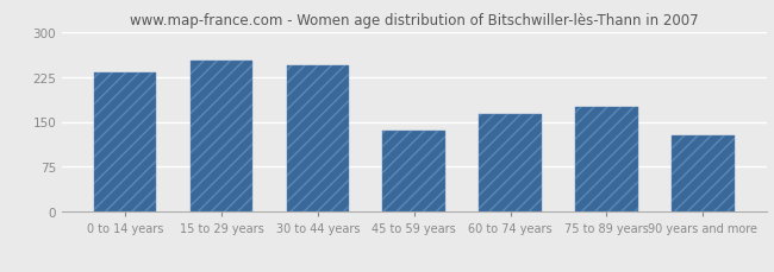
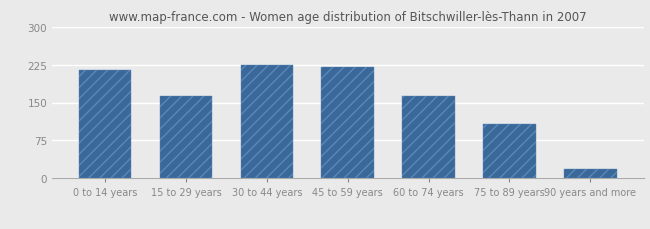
0 to 14 years: 232 -> 215
15 to 29 years: 252 -> 163
30 to 44 years: 244 -> 224
45 to 59 years: 136 -> 220
75 to 89 years: 174 -> 107
90 years and more: 128 -> 18
